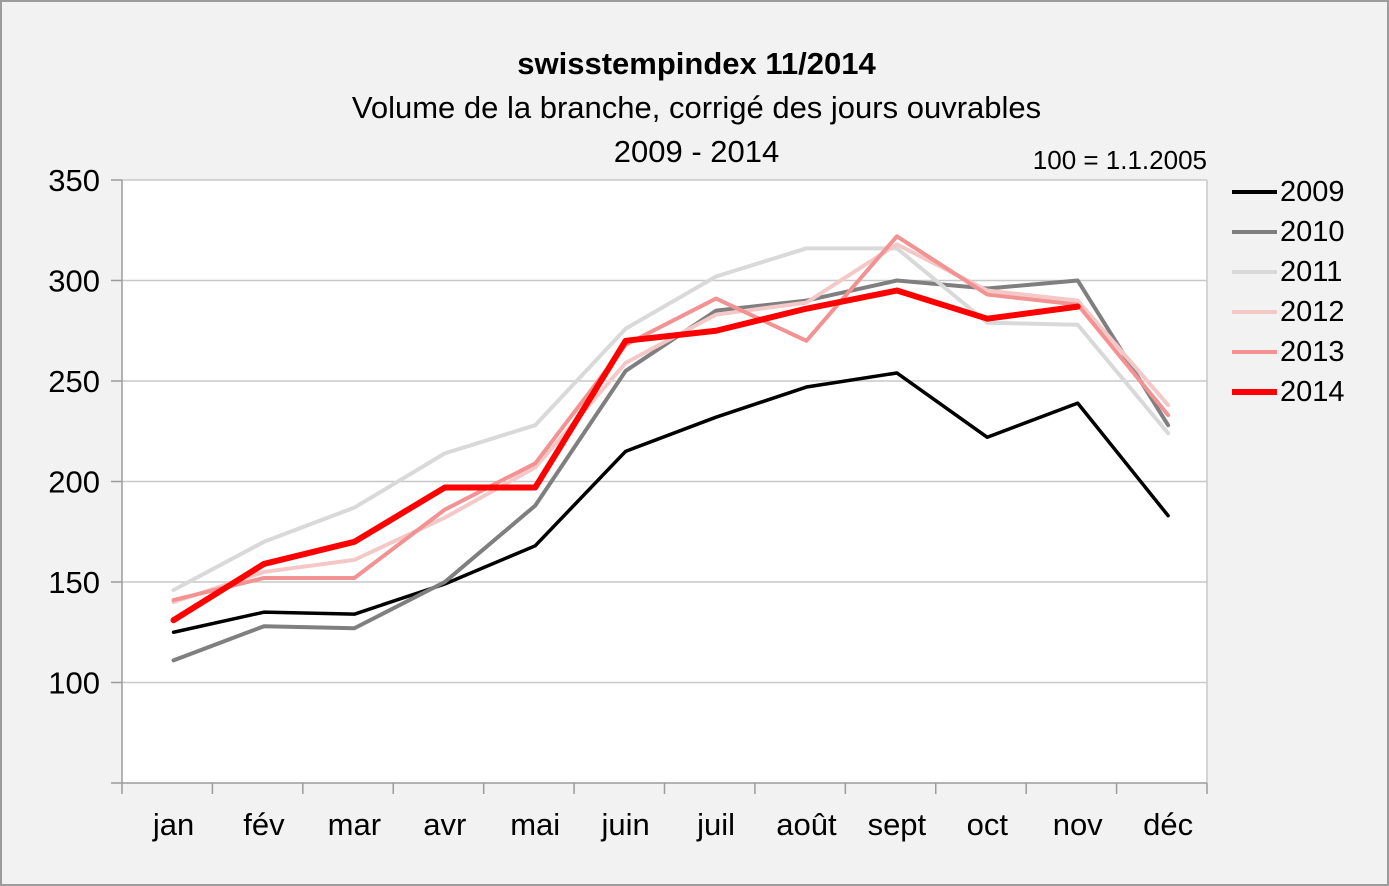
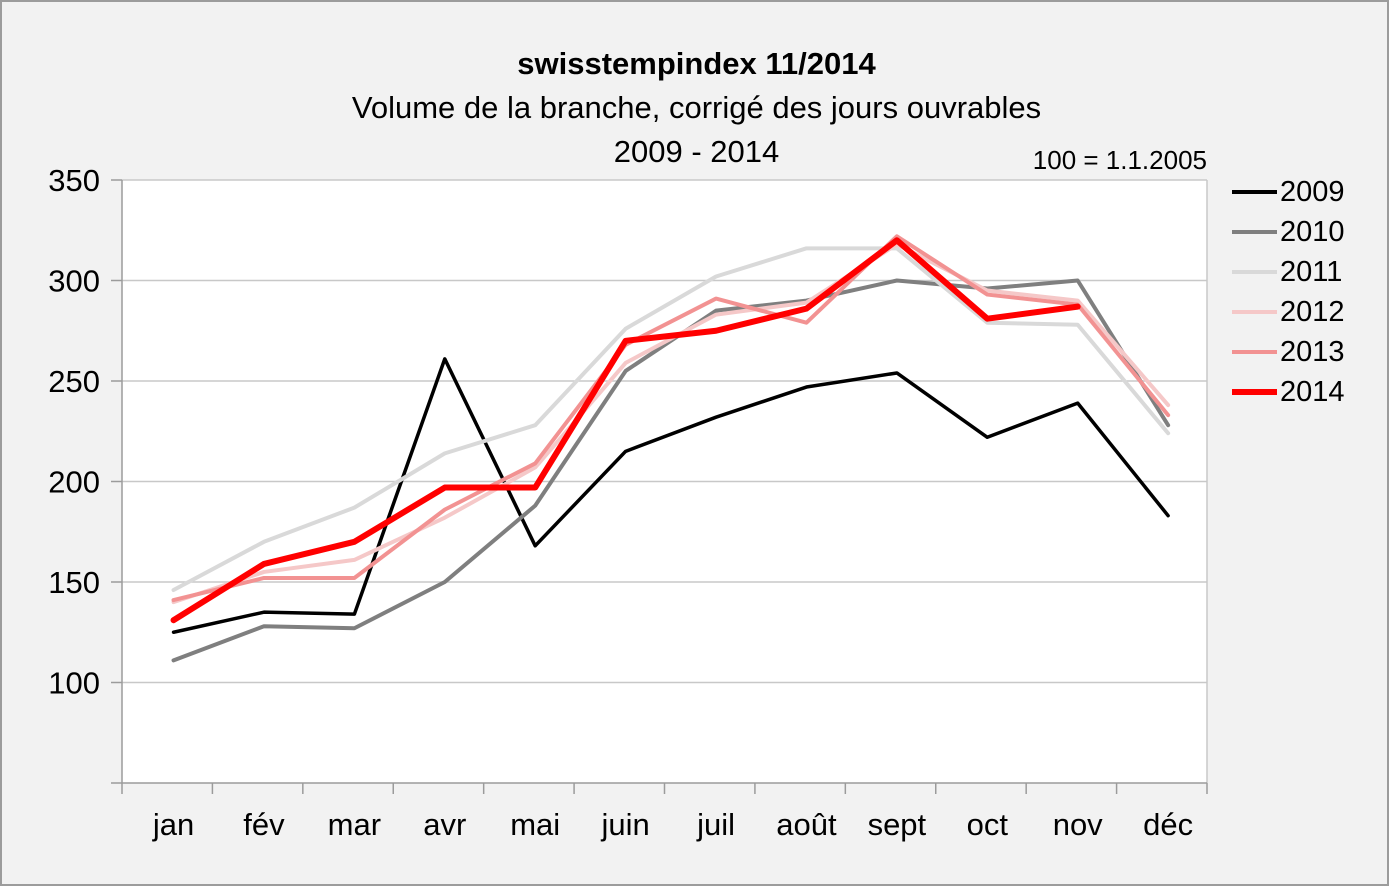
2009/avr: 149 -> 261
2013/août: 270 -> 279
2014/sept: 295 -> 320
